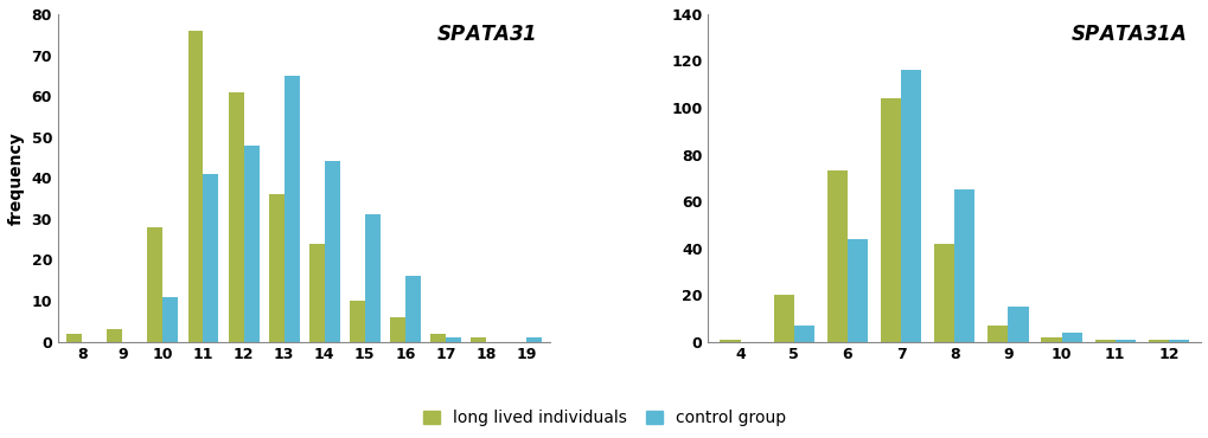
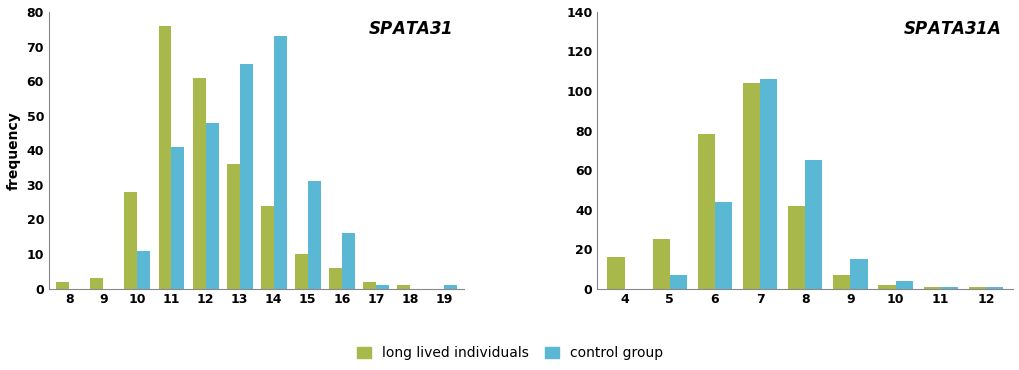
control group/14: 44 -> 73
long lived individuals/4: 1 -> 16
long lived individuals/5: 20 -> 25
long lived individuals/6: 73 -> 78
control group/7: 116 -> 106
